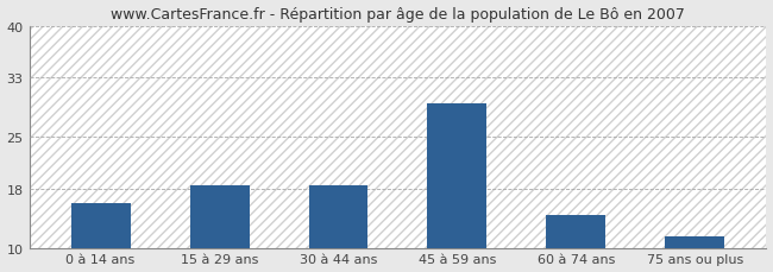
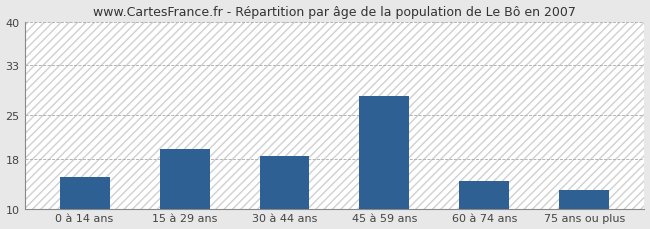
0 à 14 ans: 16.0 -> 15.0
15 à 29 ans: 18.5 -> 19.6
45 à 59 ans: 29.5 -> 28.0
75 ans ou plus: 11.5 -> 13.0
